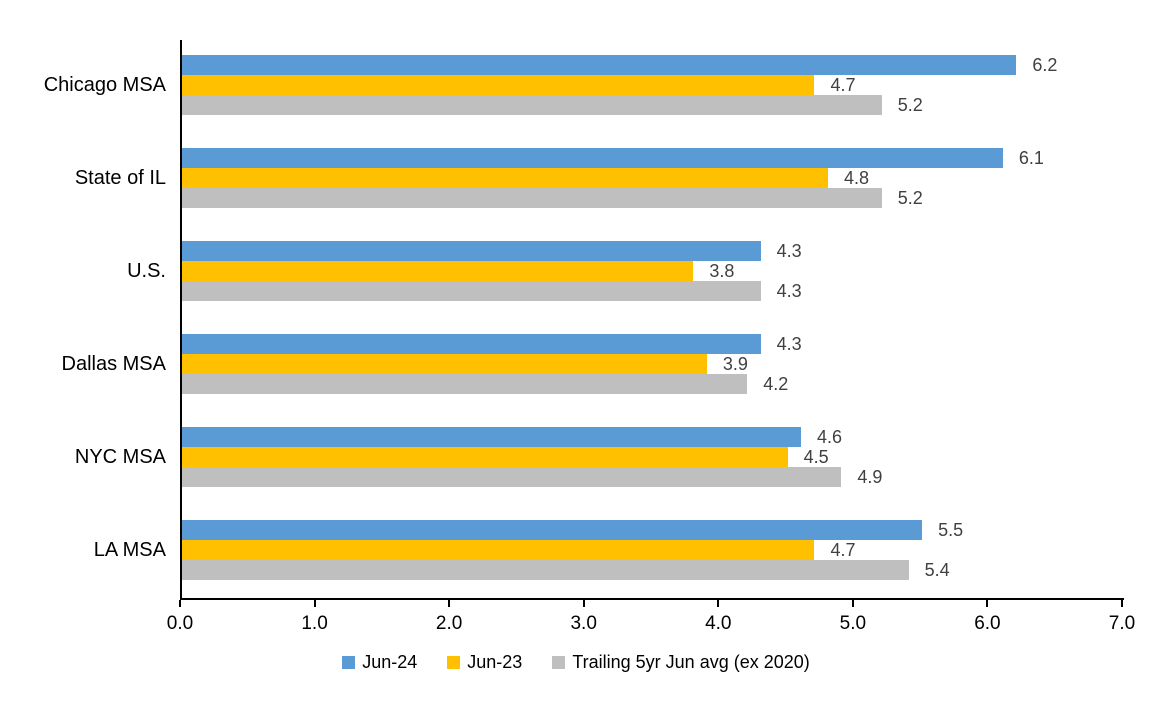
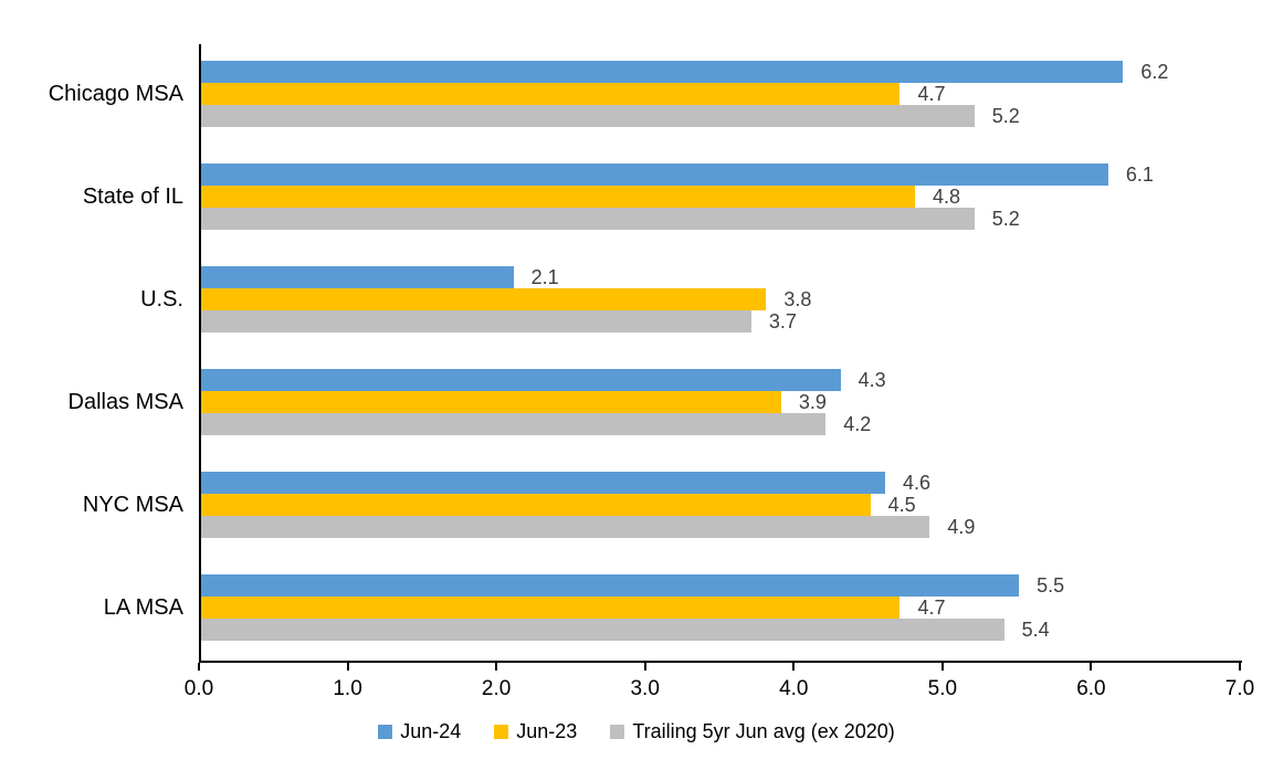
Jun-24/U.S.: 4.3 -> 2.1
Trailing 5yr Jun avg (ex 2020)/U.S.: 4.3 -> 3.7
